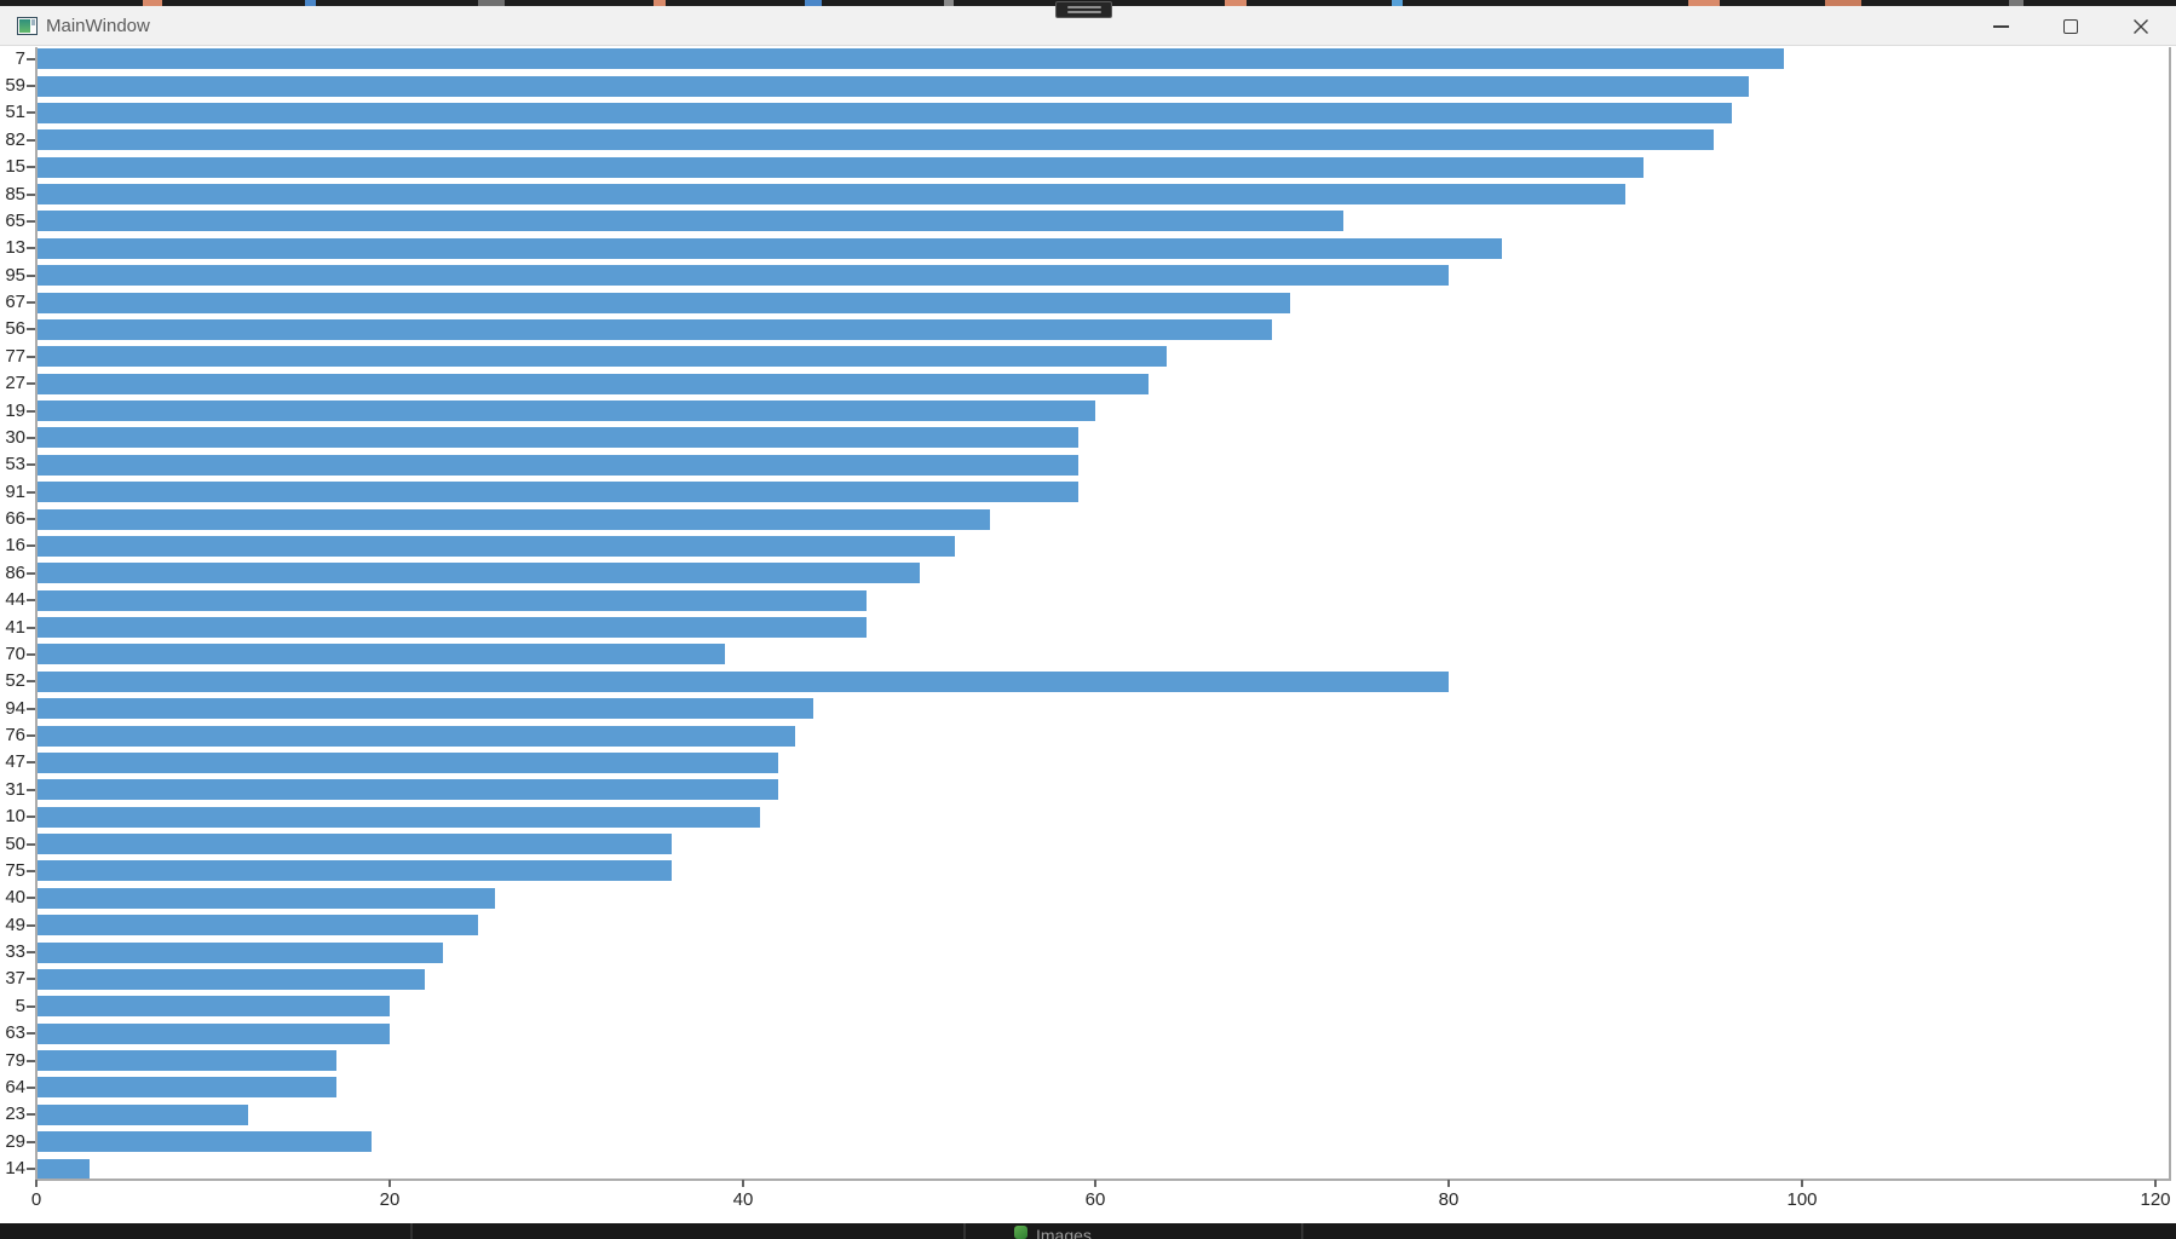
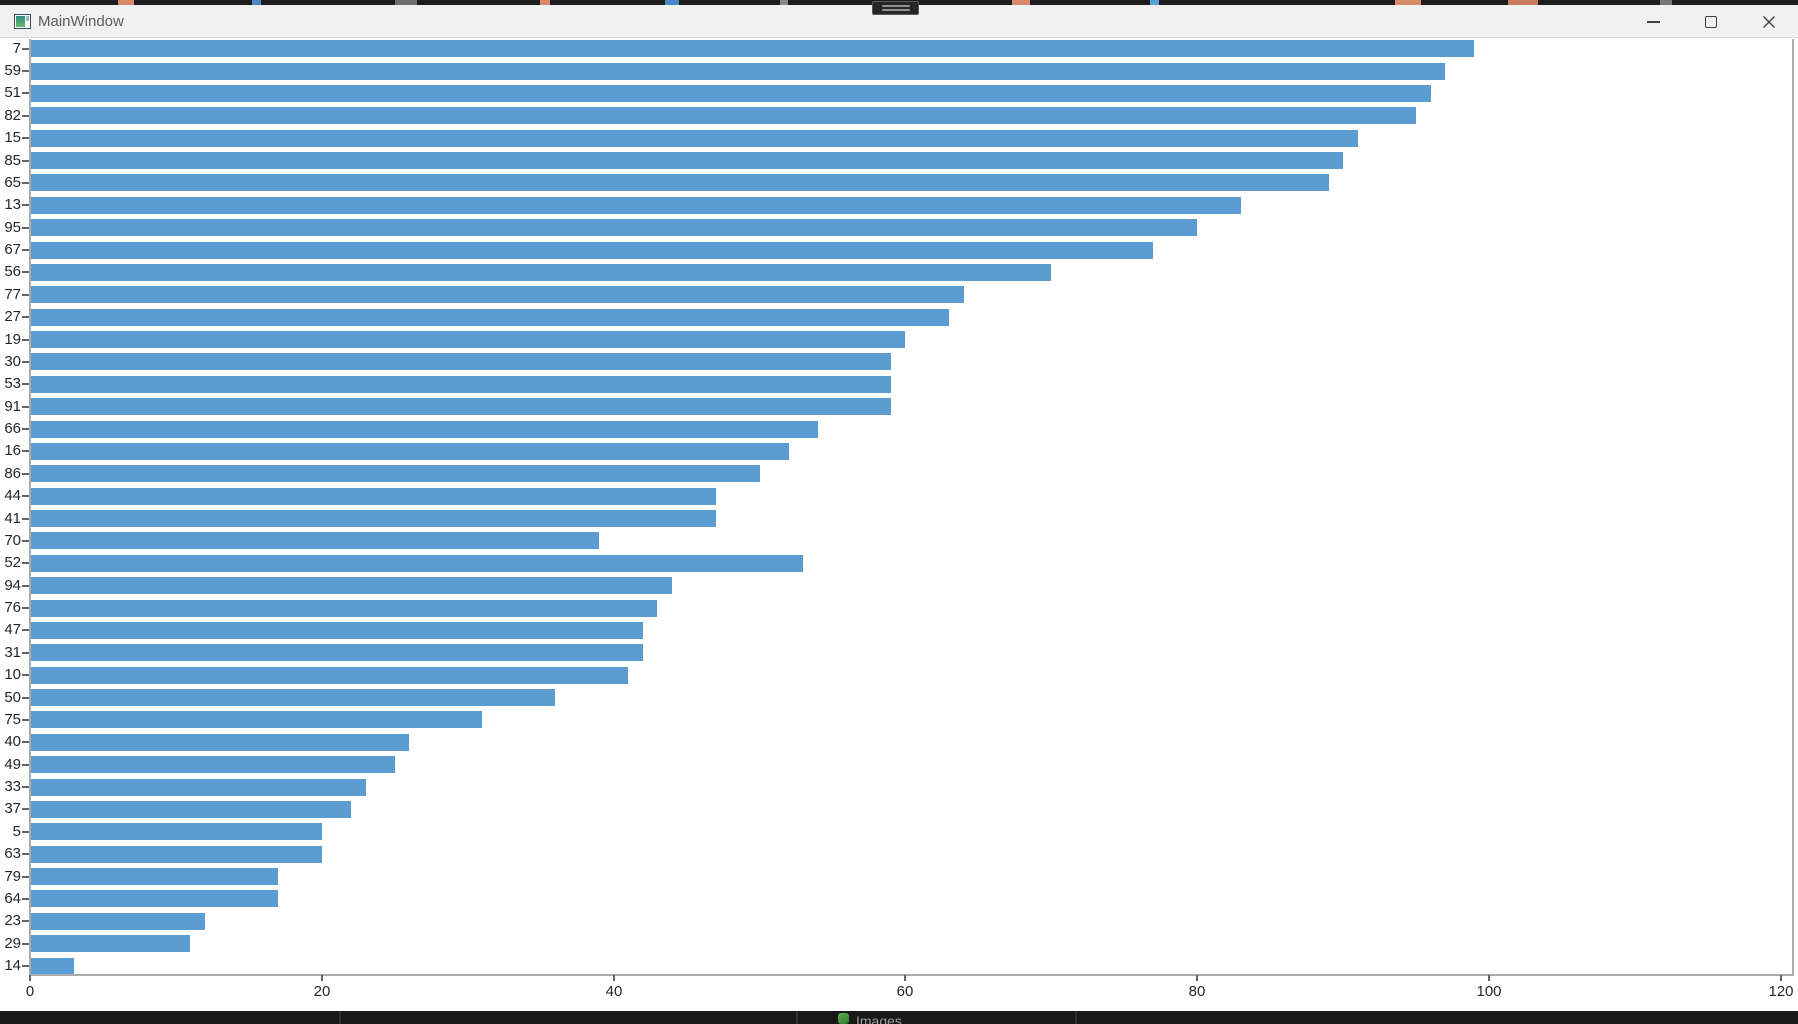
65: 74 -> 89
67: 71 -> 77
52: 80 -> 53
75: 36 -> 31
29: 19 -> 11
